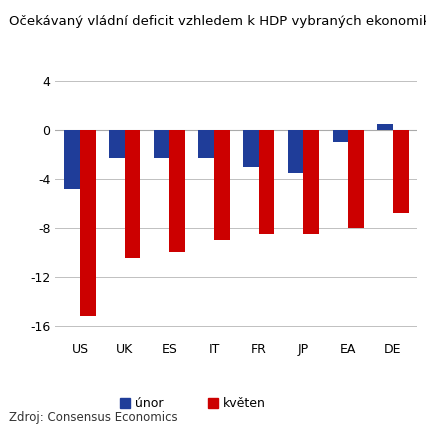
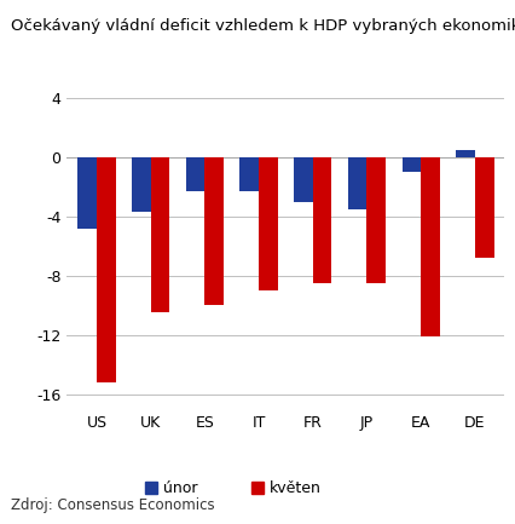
únor/UK: -2.3 -> -3.7
květen/EA: -8.0 -> -12.1
